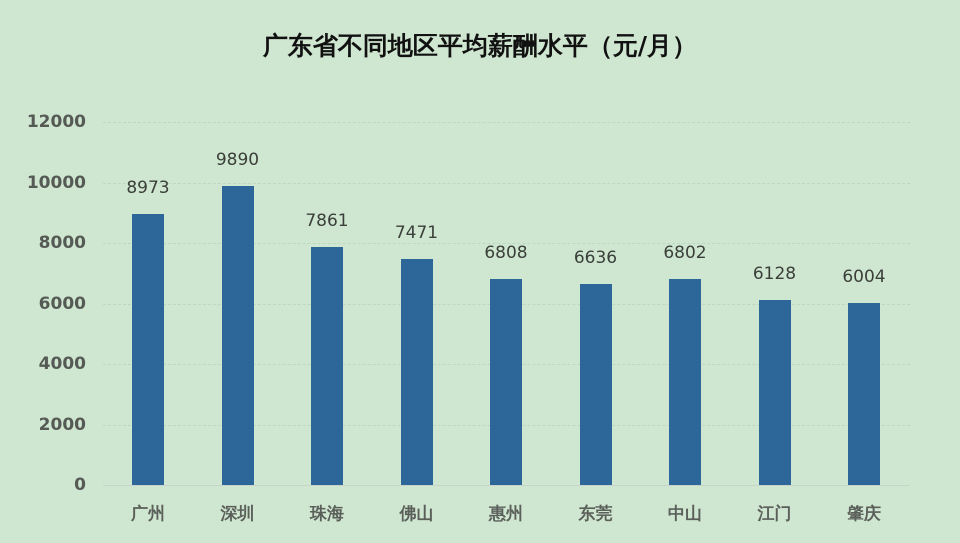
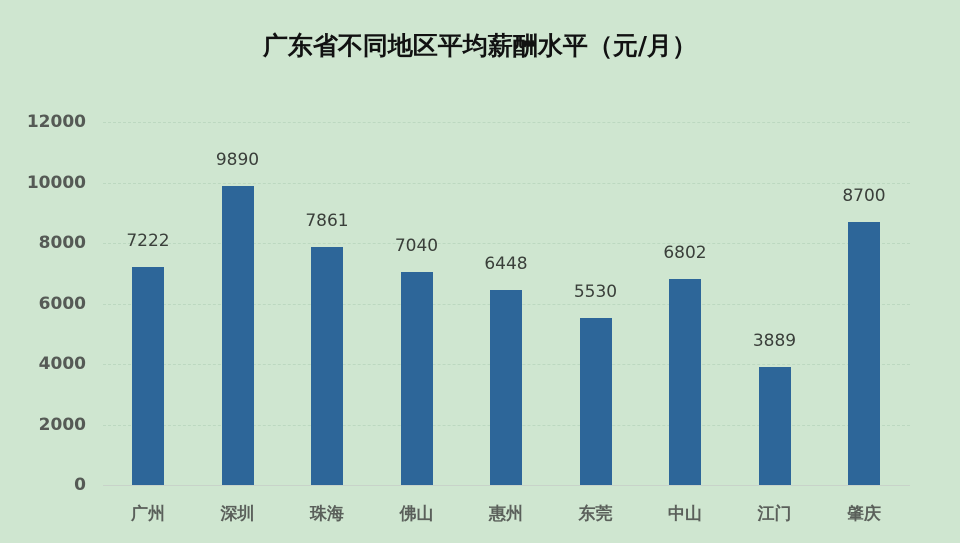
广州: 8973 -> 7222
佛山: 7471 -> 7040
惠州: 6808 -> 6448
东莞: 6636 -> 5530
江门: 6128 -> 3889
肇庆: 6004 -> 8700
